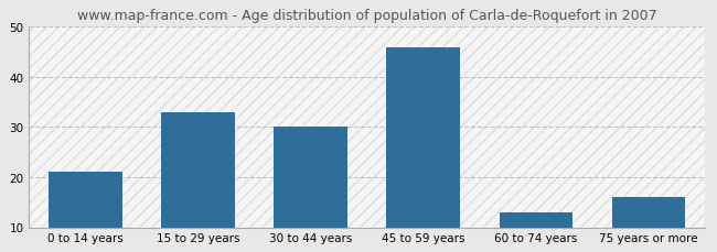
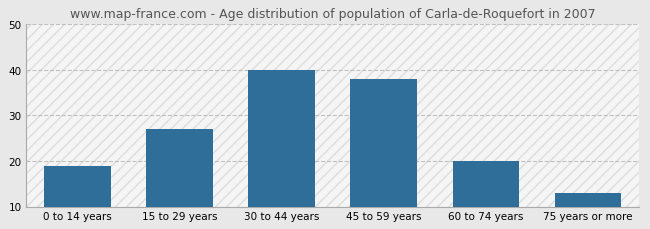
0 to 14 years: 21 -> 19
15 to 29 years: 33 -> 27
30 to 44 years: 30 -> 40
45 to 59 years: 46 -> 38
60 to 74 years: 13 -> 20
75 years or more: 16 -> 13
